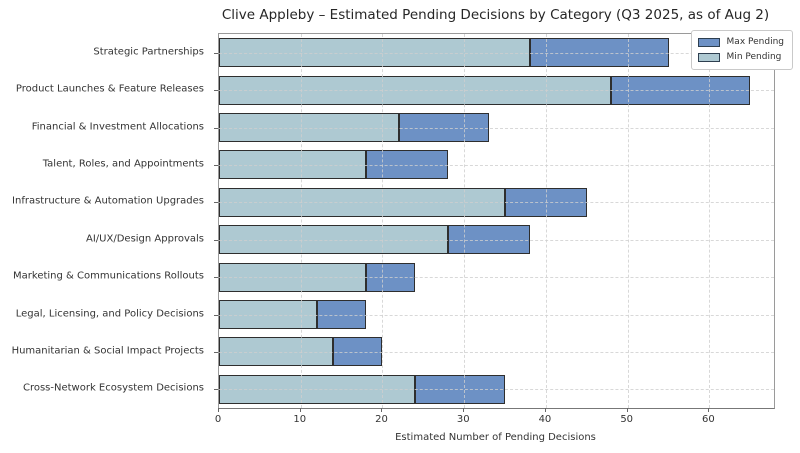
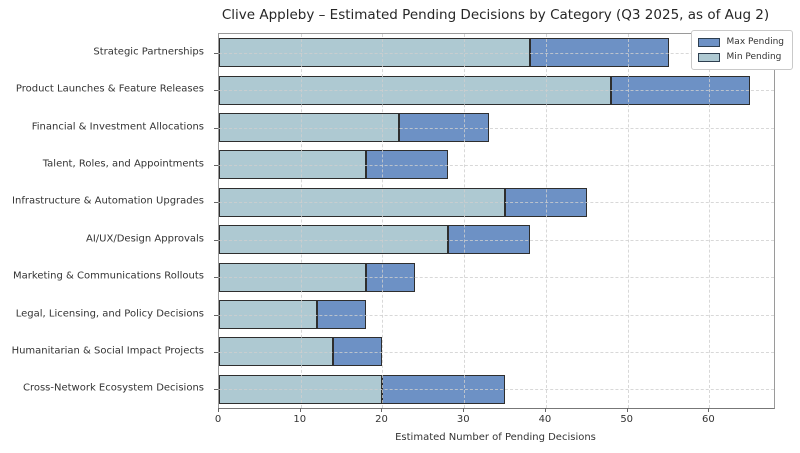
Min Pending/Cross-Network Ecosystem Decisions: 24 -> 20
